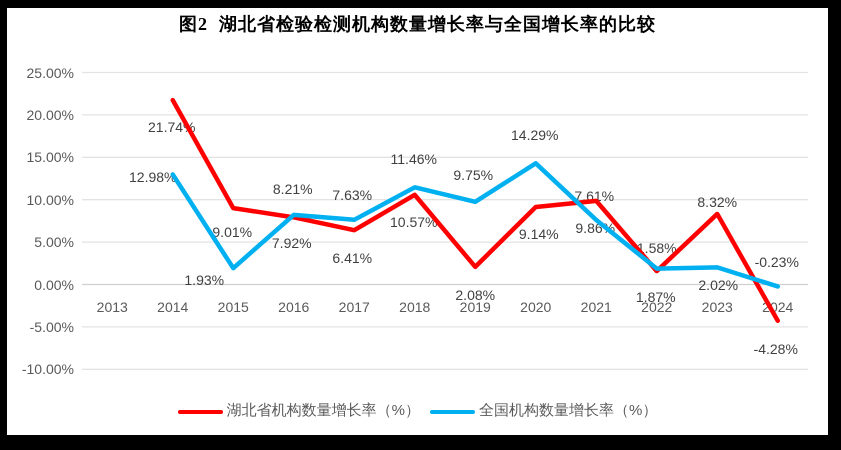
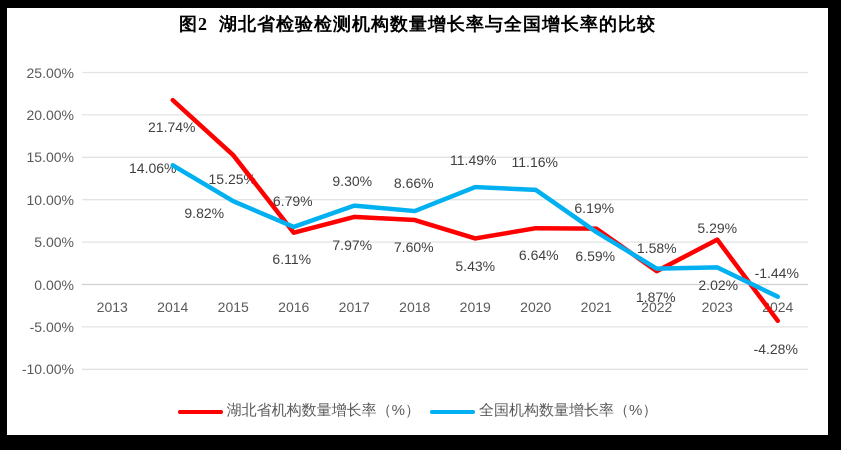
全国机构数量增长率（%）/2014: 12.98% -> 14.06%
湖北省机构数量增长率（%）/2015: 9.01% -> 15.25%
全国机构数量增长率（%）/2015: 1.93% -> 9.82%
湖北省机构数量增长率（%）/2016: 7.92% -> 6.11%
全国机构数量增长率（%）/2016: 8.21% -> 6.79%
湖北省机构数量增长率（%）/2017: 6.41% -> 7.97%
全国机构数量增长率（%）/2017: 7.63% -> 9.30%
湖北省机构数量增长率（%）/2018: 10.57% -> 7.60%
全国机构数量增长率（%）/2018: 11.46% -> 8.66%
湖北省机构数量增长率（%）/2019: 2.08% -> 5.43%
全国机构数量增长率（%）/2019: 9.75% -> 11.49%
湖北省机构数量增长率（%）/2020: 9.14% -> 6.64%
全国机构数量增长率（%）/2020: 14.29% -> 11.16%
湖北省机构数量增长率（%）/2021: 9.86% -> 6.59%
全国机构数量增长率（%）/2021: 7.61% -> 6.19%
湖北省机构数量增长率（%）/2023: 8.32% -> 5.29%
全国机构数量增长率（%）/2024: -0.23% -> -1.44%
